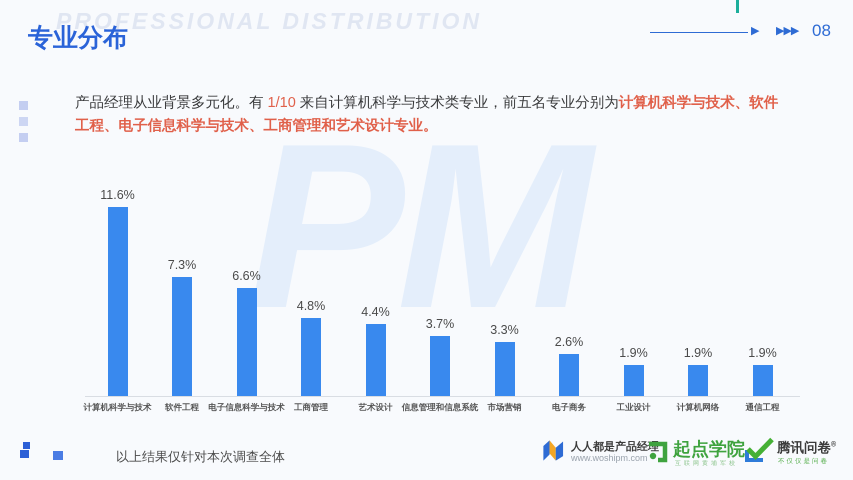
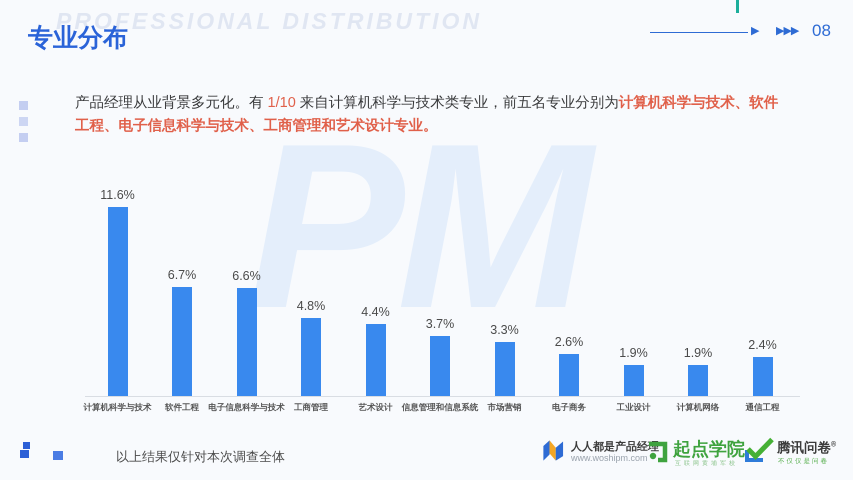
软件工程: 7.3% -> 6.7%
通信工程: 1.9% -> 2.4%
